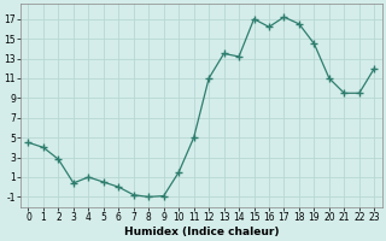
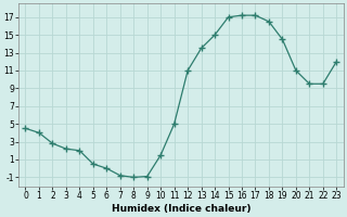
3: 0.4 -> 2.2
4: 1.0 -> 2.0
14: 13.2 -> 15.0
16: 16.2 -> 17.2
